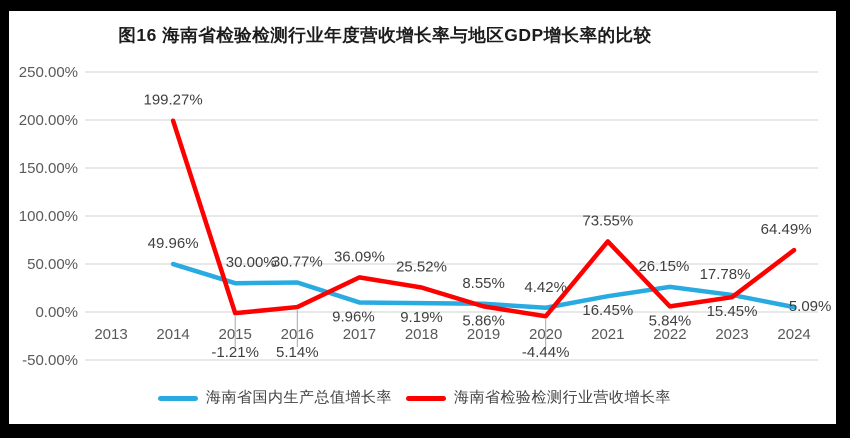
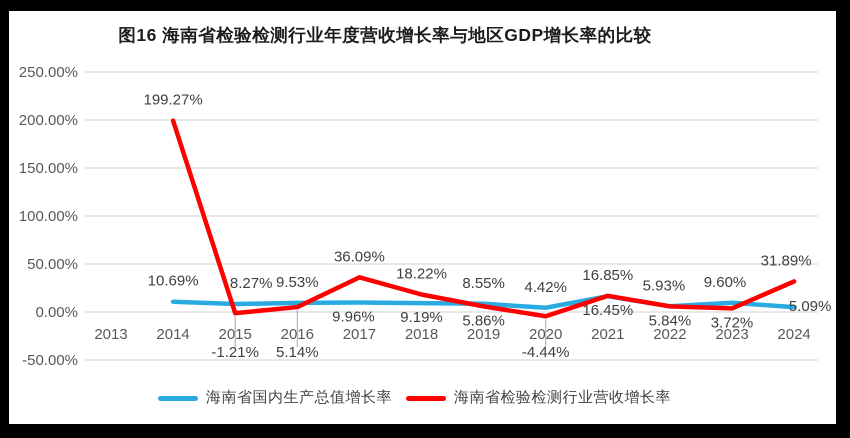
海南省国内生产总值增长率/2014: 49.96% -> 10.69%
海南省国内生产总值增长率/2015: 30.00% -> 8.27%
海南省国内生产总值增长率/2016: 30.77% -> 9.53%
海南省检验检测行业营收增长率/2018: 25.52% -> 18.22%
海南省检验检测行业营收增长率/2021: 73.55% -> 16.85%
海南省国内生产总值增长率/2022: 26.15% -> 5.93%
海南省国内生产总值增长率/2023: 17.78% -> 9.60%
海南省检验检测行业营收增长率/2023: 15.45% -> 3.72%
海南省检验检测行业营收增长率/2024: 64.49% -> 31.89%
